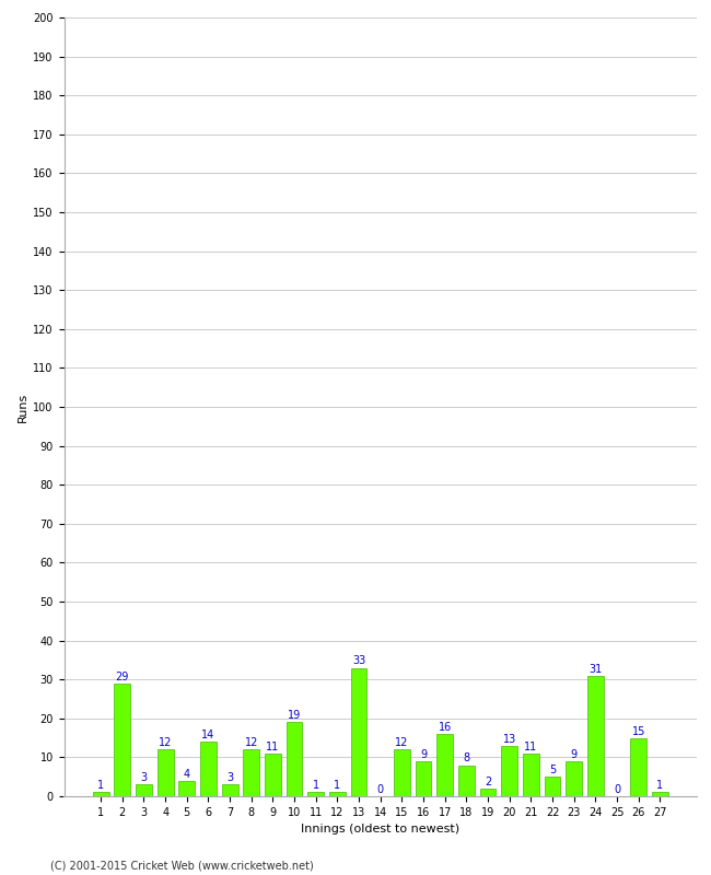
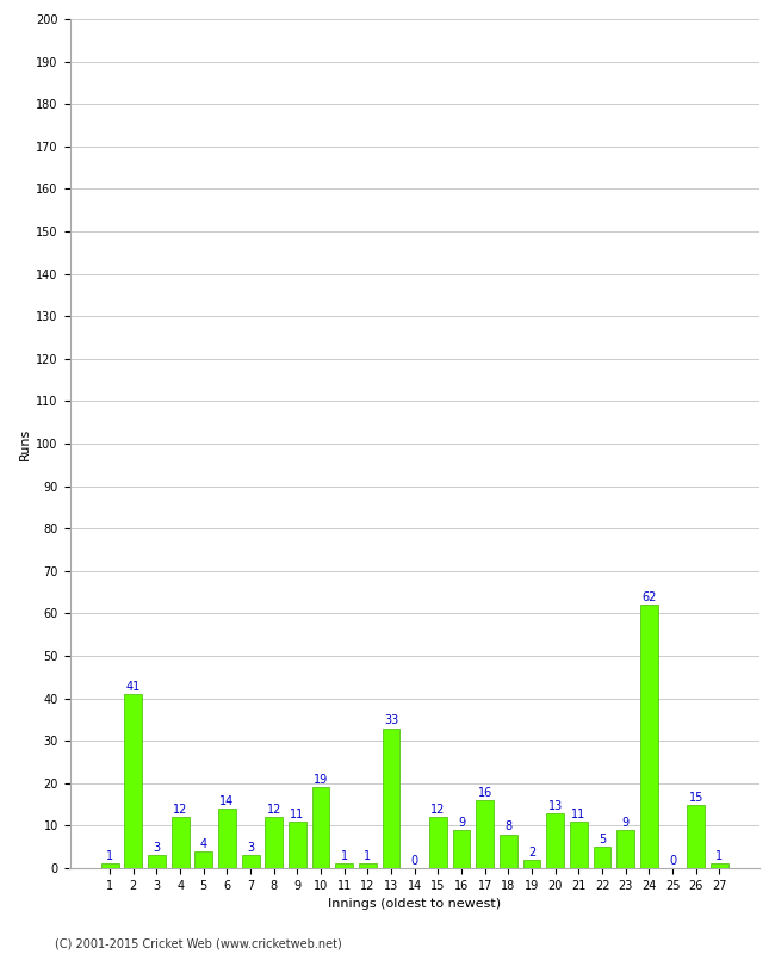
2: 29 -> 41
24: 31 -> 62
